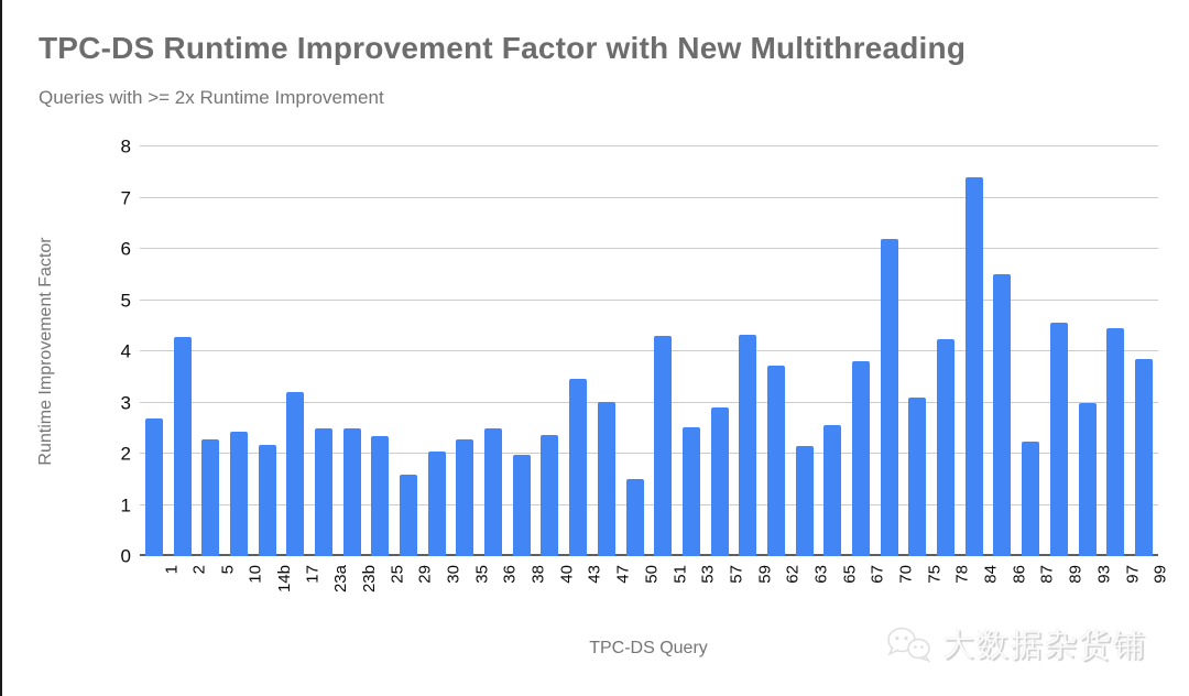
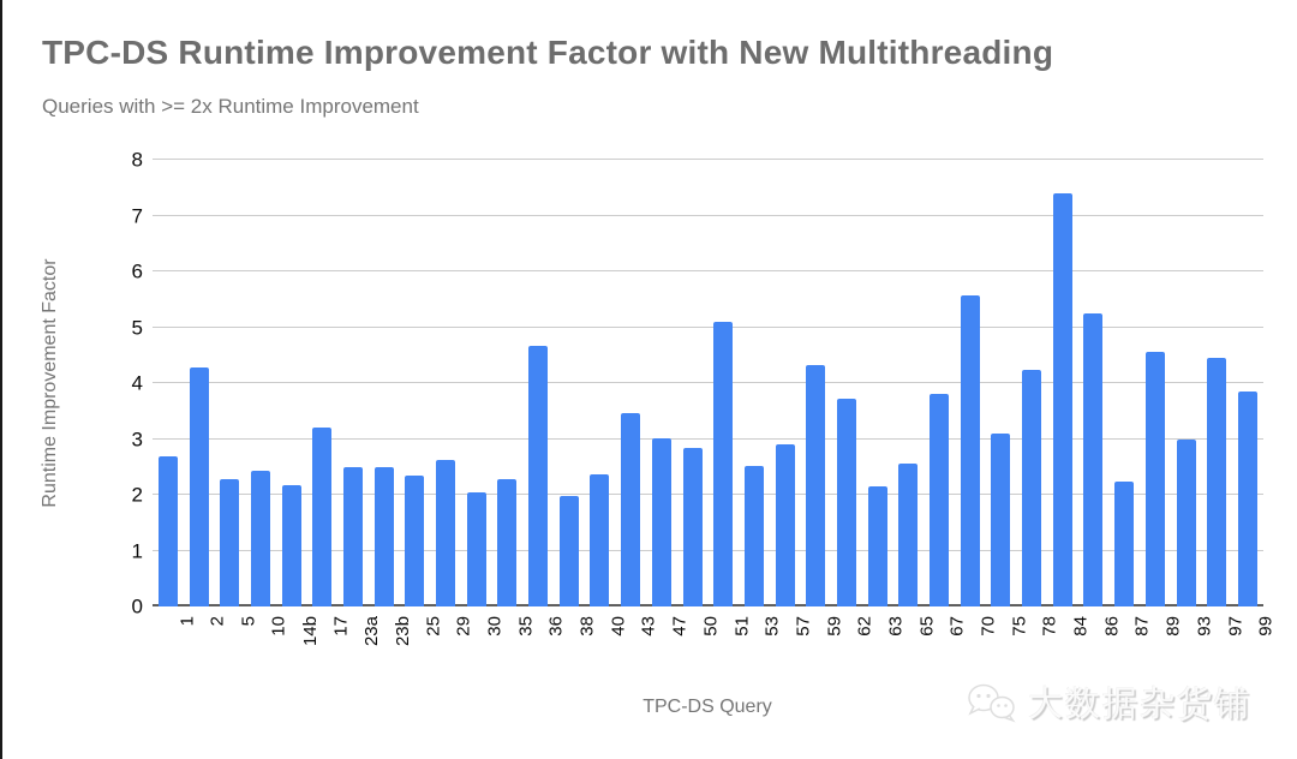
29: 1.6 -> 2.6
36: 2.5 -> 4.7
50: 1.5 -> 2.8
51: 4.3 -> 5.1
70: 6.2 -> 5.6
86: 5.5 -> 5.2
